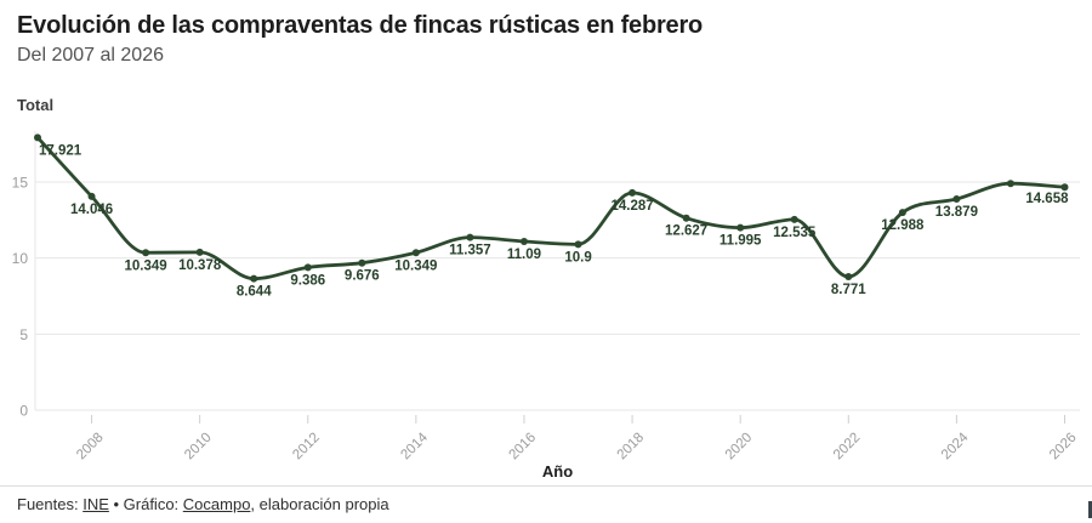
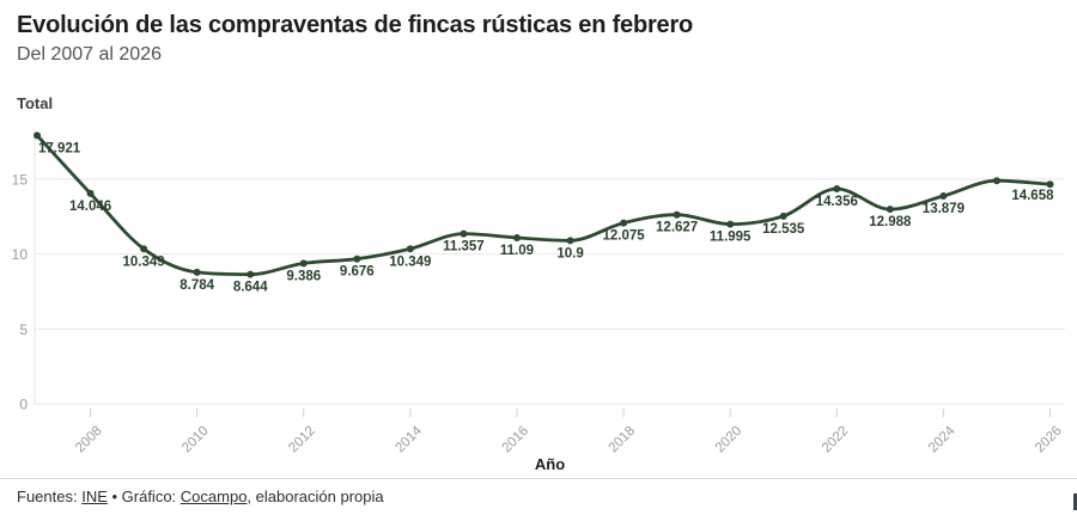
2010: 10.378 -> 8.784
2018: 14.287 -> 12.075
2022: 8.771 -> 14.356
